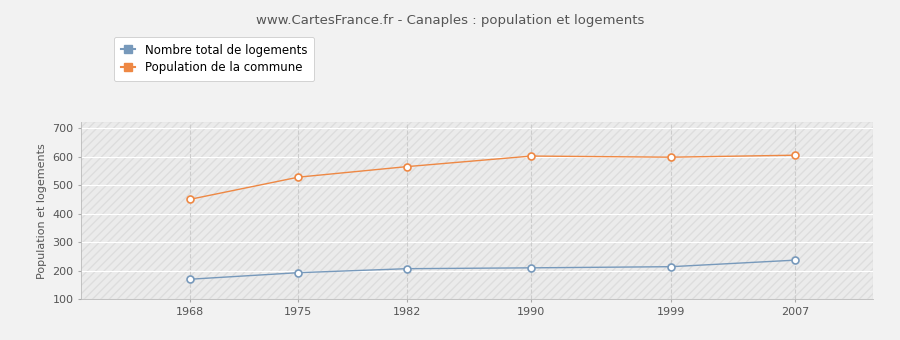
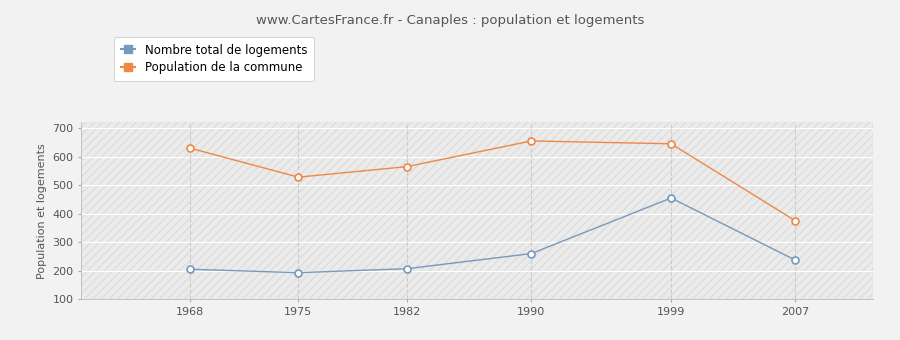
Nombre total de logements/1968: 170 -> 205
Population de la commune/1968: 450 -> 630
Nombre total de logements/1990: 210 -> 260
Population de la commune/1990: 602 -> 655
Nombre total de logements/1999: 214 -> 455
Population de la commune/1999: 598 -> 645
Population de la commune/2007: 605 -> 375
